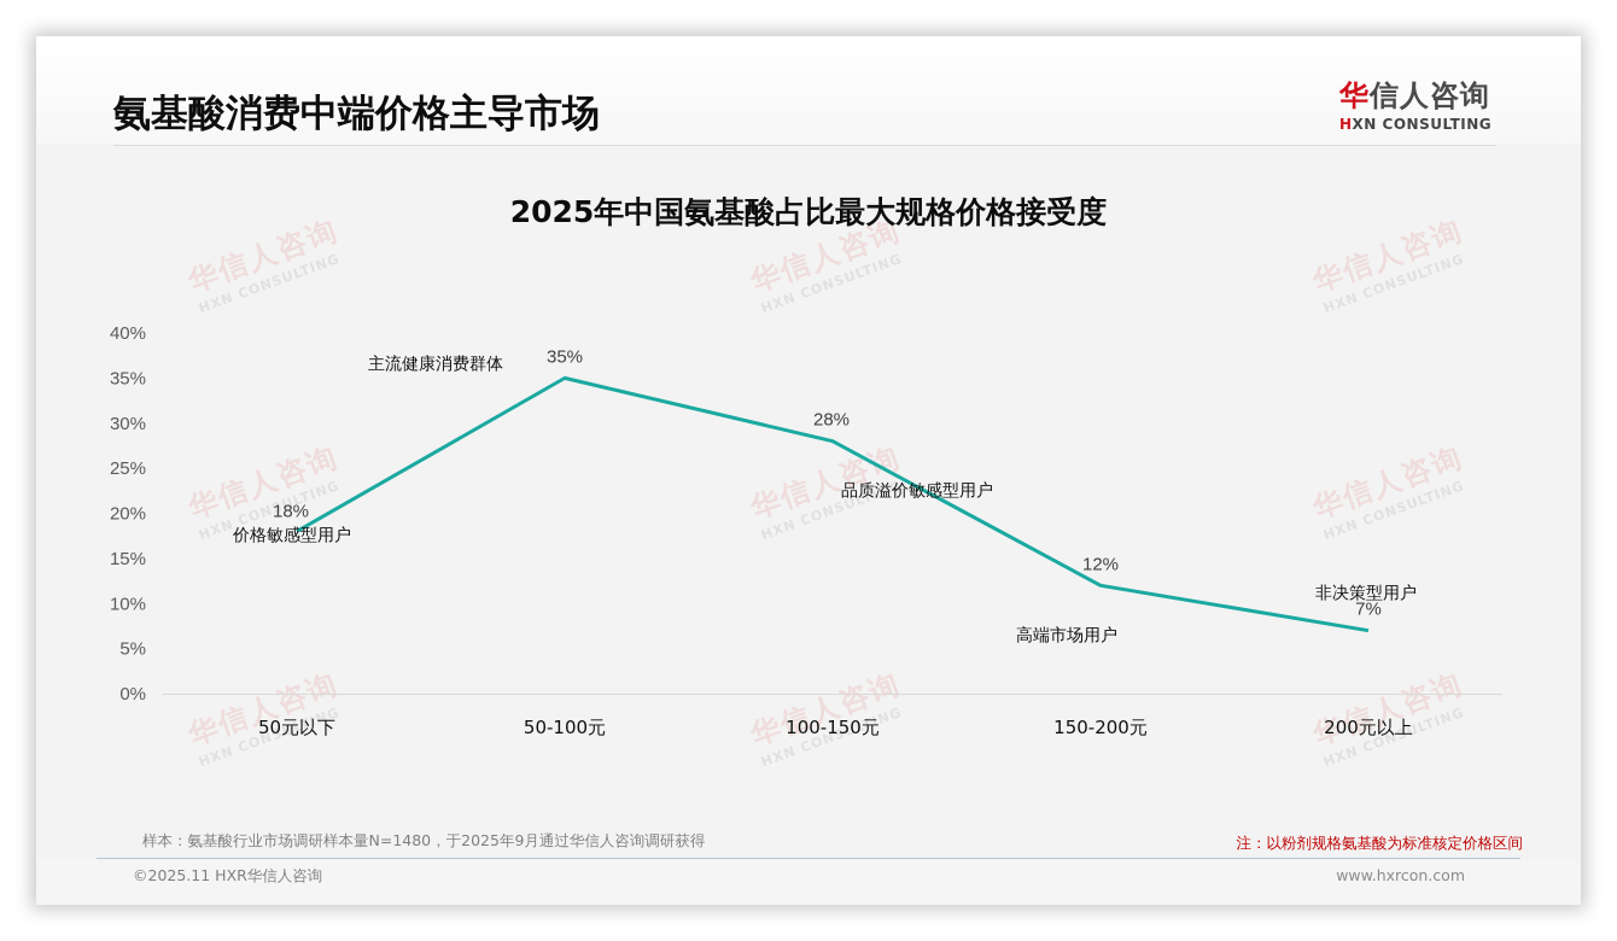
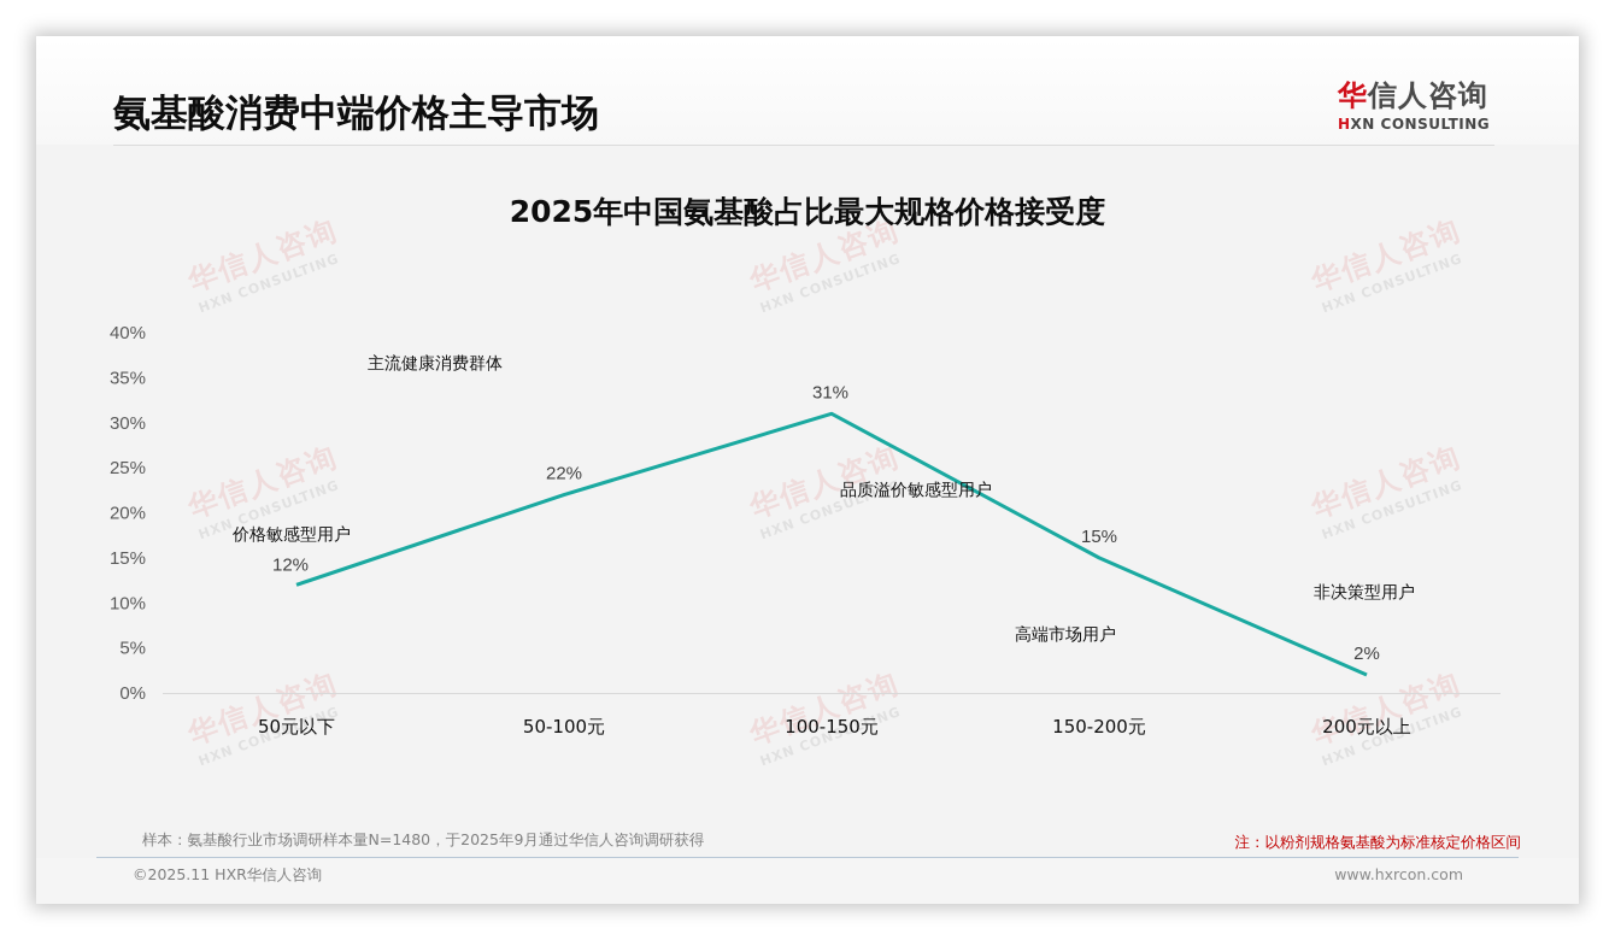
50元以下: 18% -> 12%
50-100元: 35% -> 22%
100-150元: 28% -> 31%
150-200元: 12% -> 15%
200元以上: 7% -> 2%
